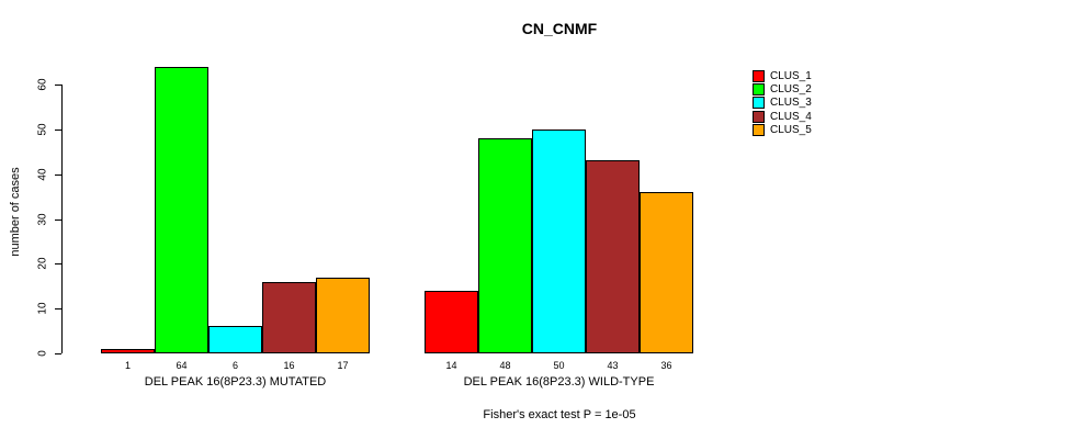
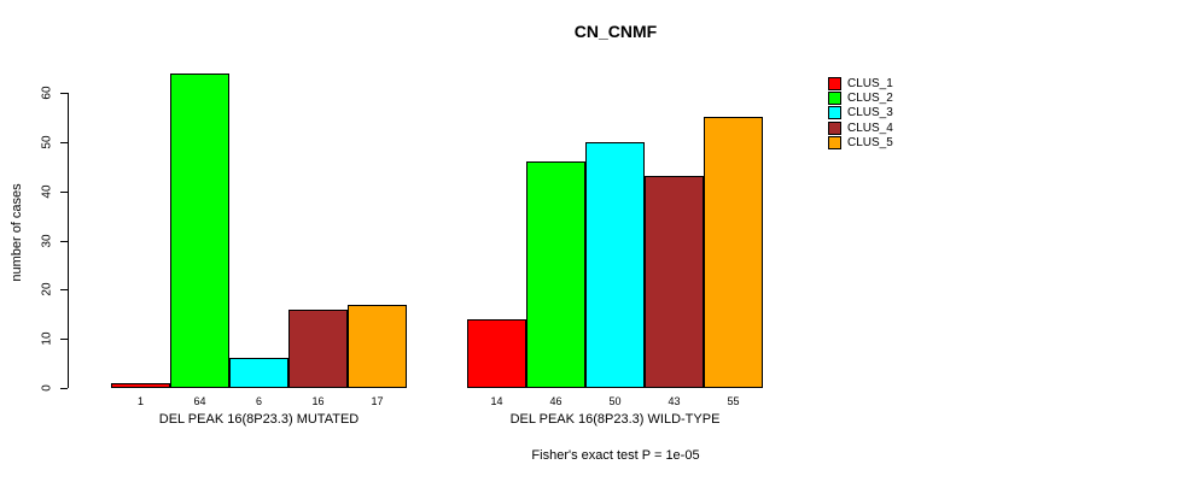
CLUS_2/DEL PEAK 16(8P23.3) WILD-TYPE: 48 -> 46
CLUS_5/DEL PEAK 16(8P23.3) WILD-TYPE: 36 -> 55
